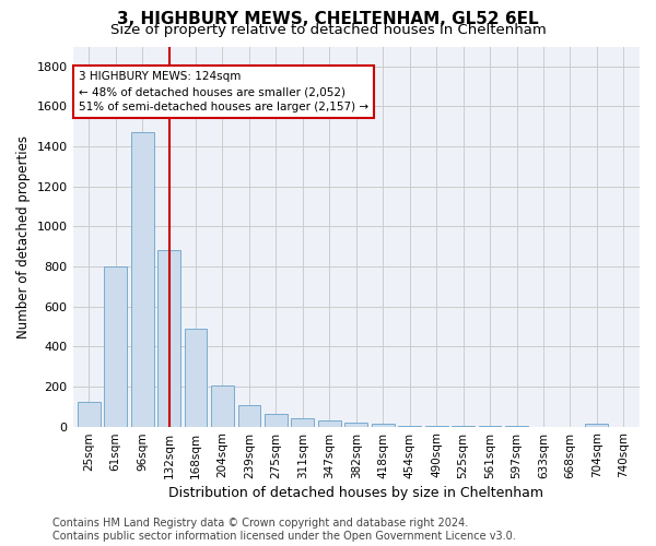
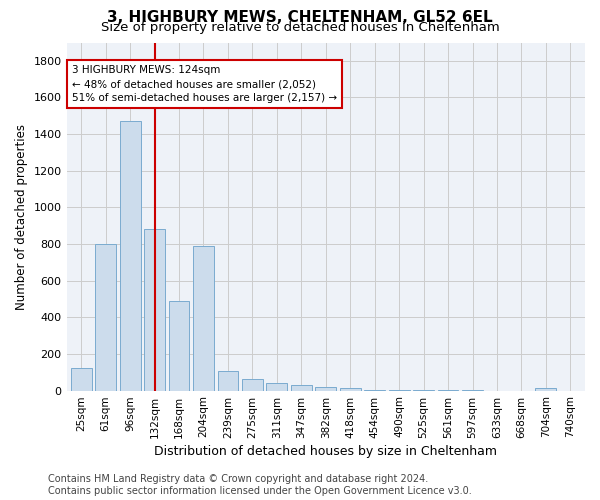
204sqm: 200 -> 790
